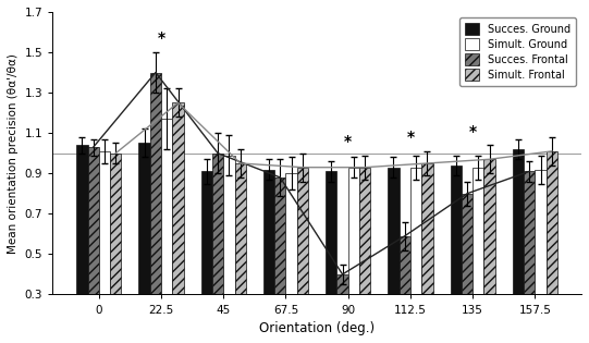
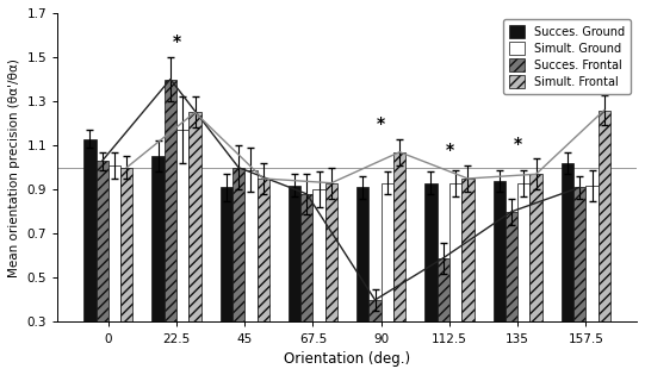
Succes. Ground/0: 1.04 -> 1.13
Simult. Frontal/90: 0.93 -> 1.07
Simult. Frontal/157.5: 1.01 -> 1.26
